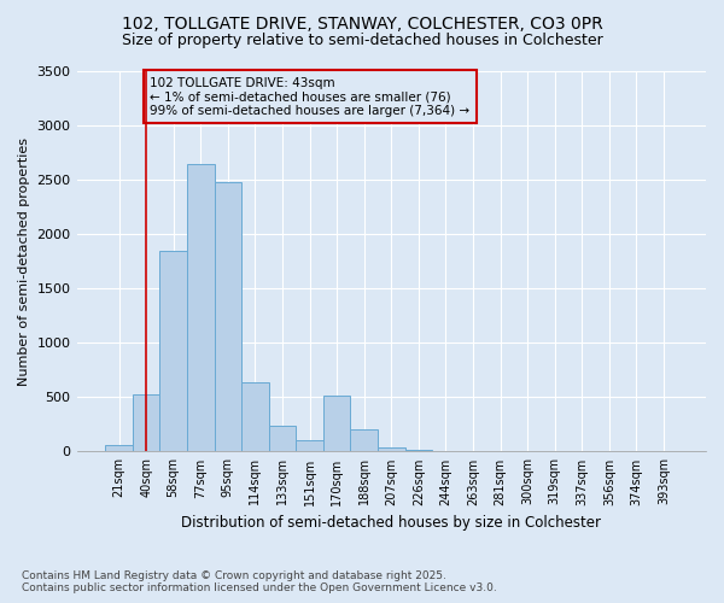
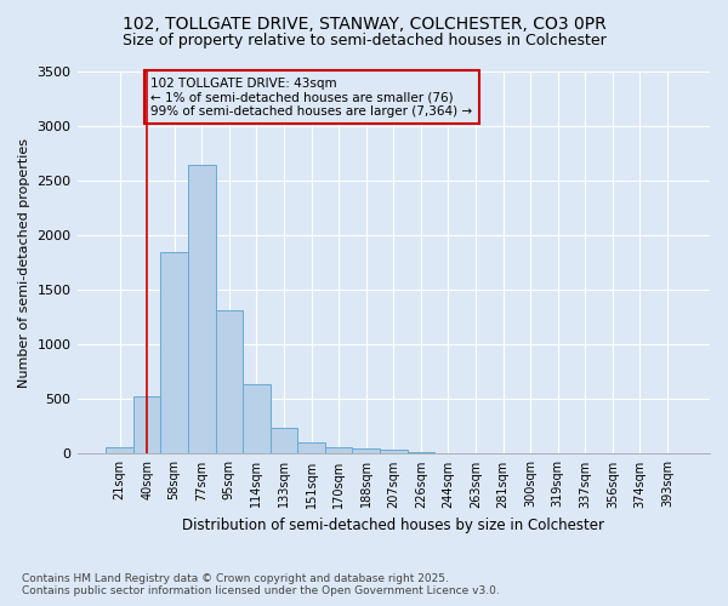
95sqm: 2480 -> 1310
170sqm: 520 -> 60
188sqm: 200 -> 50
